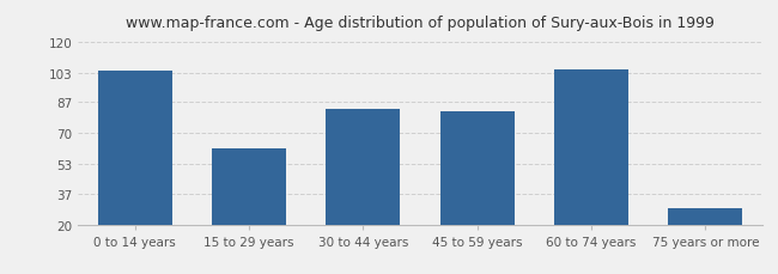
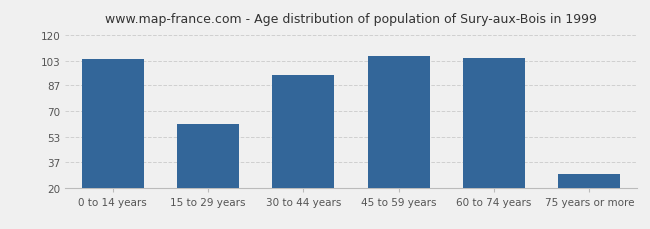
30 to 44 years: 83 -> 94
45 to 59 years: 82 -> 106
